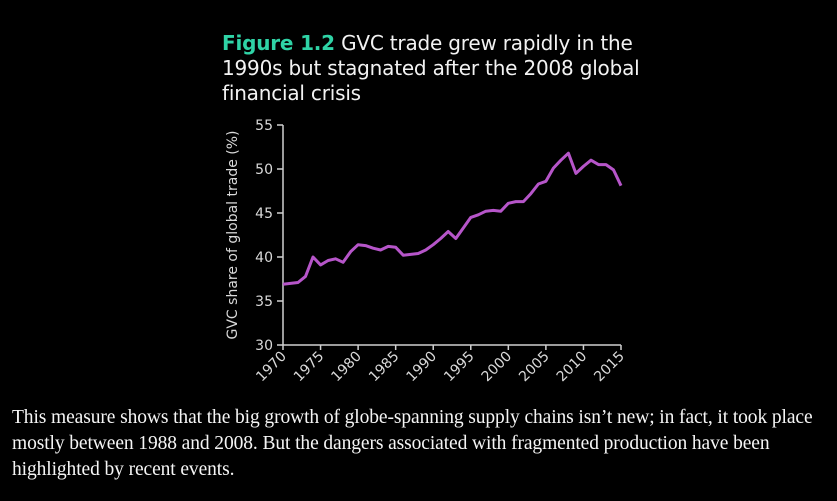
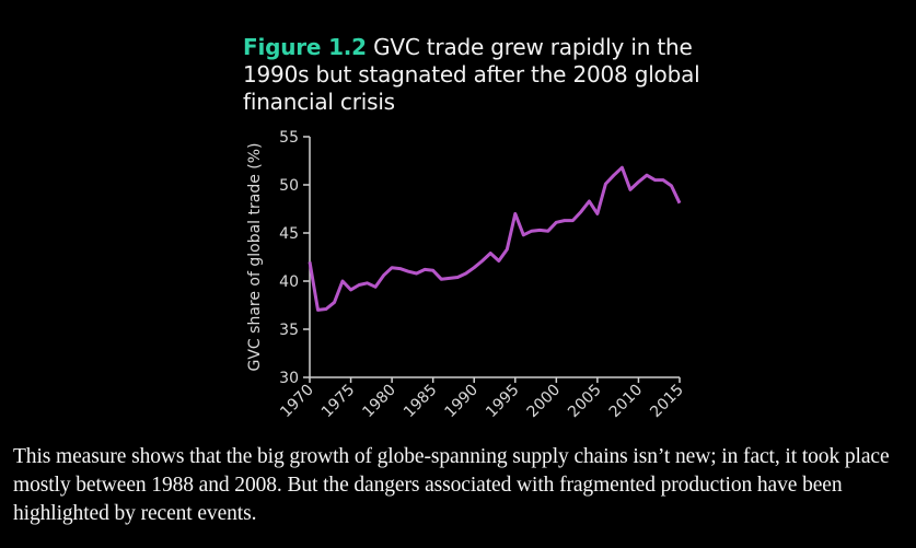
1970: 37 -> 42
1995: 44 -> 47
2005: 49 -> 47
